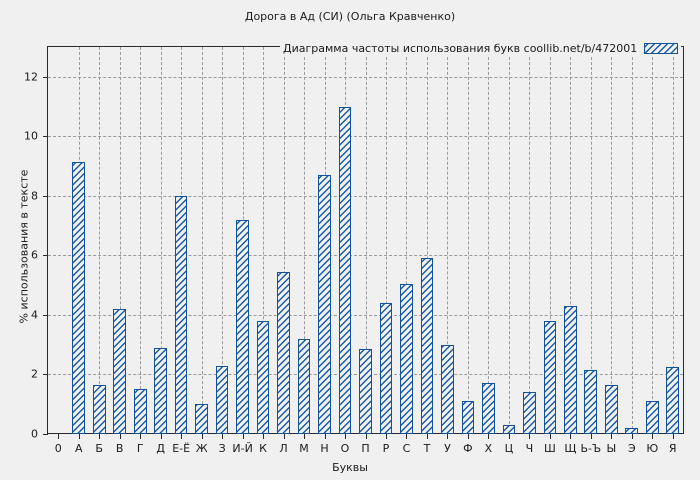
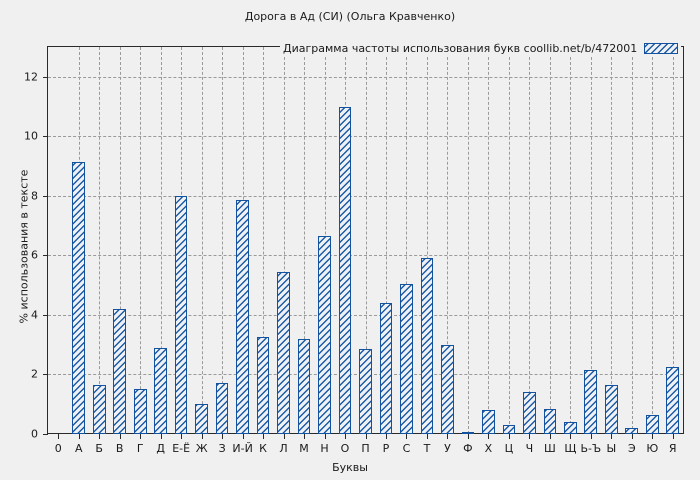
З: 2.3 -> 1.7
И-Й: 7.2 -> 7.8
К: 3.8 -> 3.2
Н: 8.7 -> 6.7
Ф: 1.1 -> 0.1
Х: 1.7 -> 0.8
Ш: 3.8 -> 0.8
Щ: 4.3 -> 0.4
Ю: 1.1 -> 0.7
